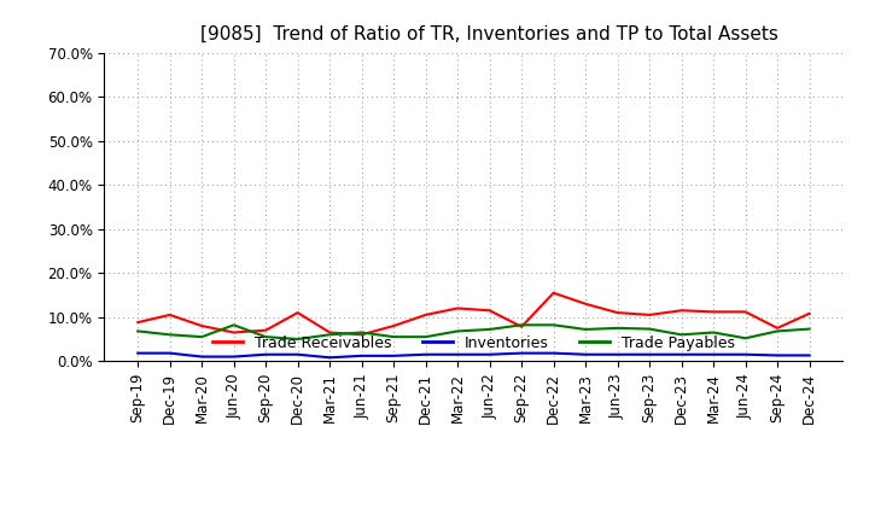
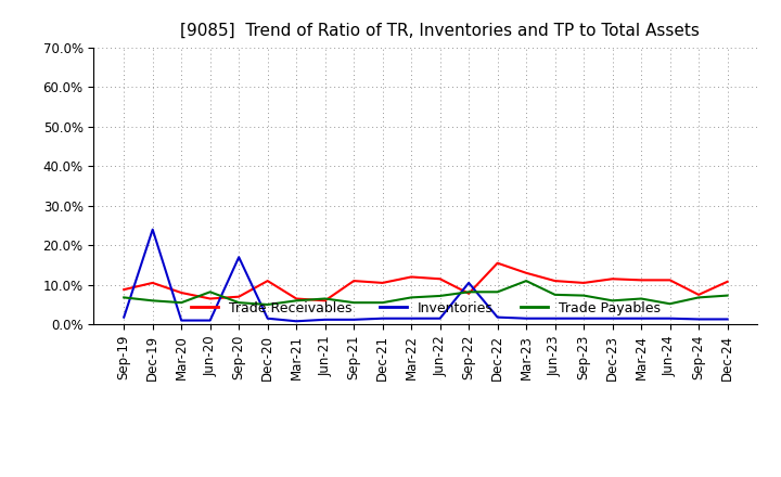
Inventories/Dec-19: 1.8% -> 24.0%
Inventories/Sep-20: 1.5% -> 17.0%
Trade Receivables/Sep-21: 8.0% -> 11.0%
Inventories/Sep-22: 1.8% -> 10.5%
Trade Payables/Mar-23: 7.2% -> 11.0%
